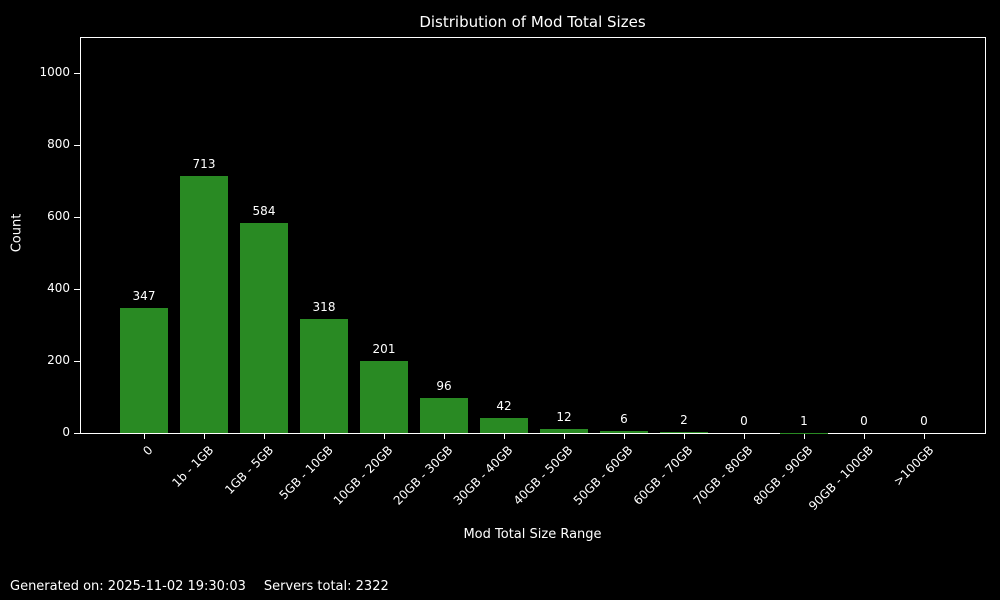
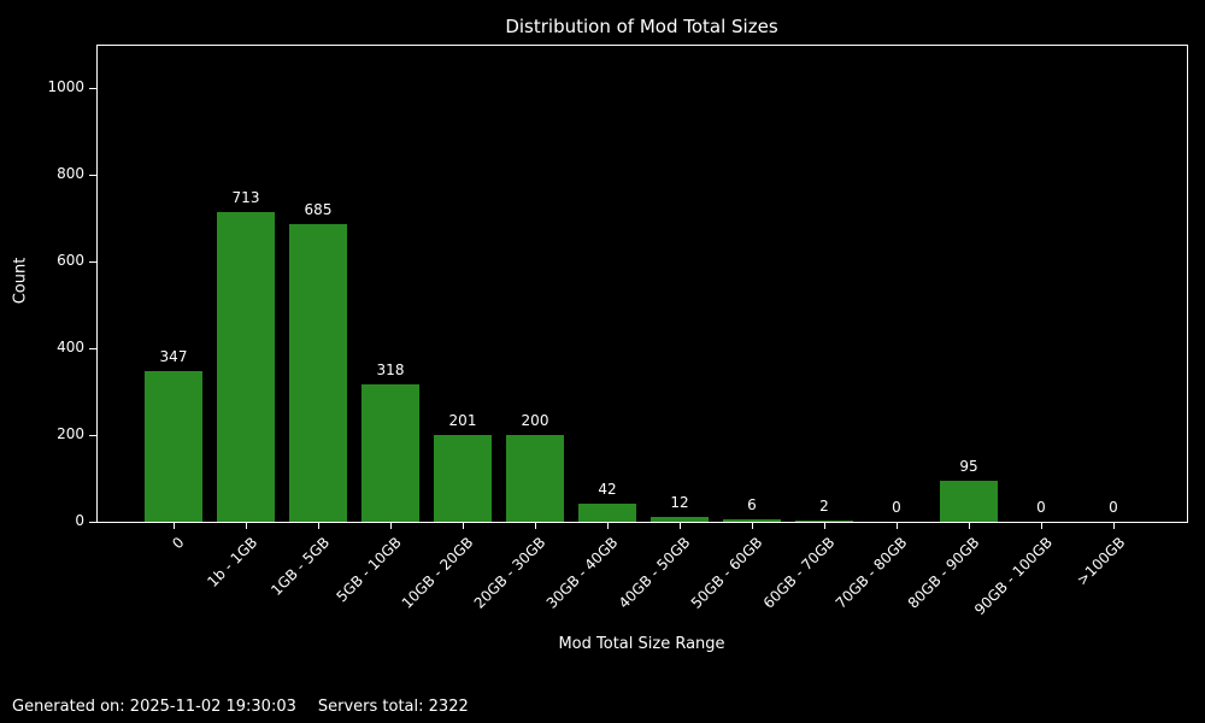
1GB - 5GB: 584 -> 685
20GB - 30GB: 96 -> 200
80GB - 90GB: 1 -> 95
